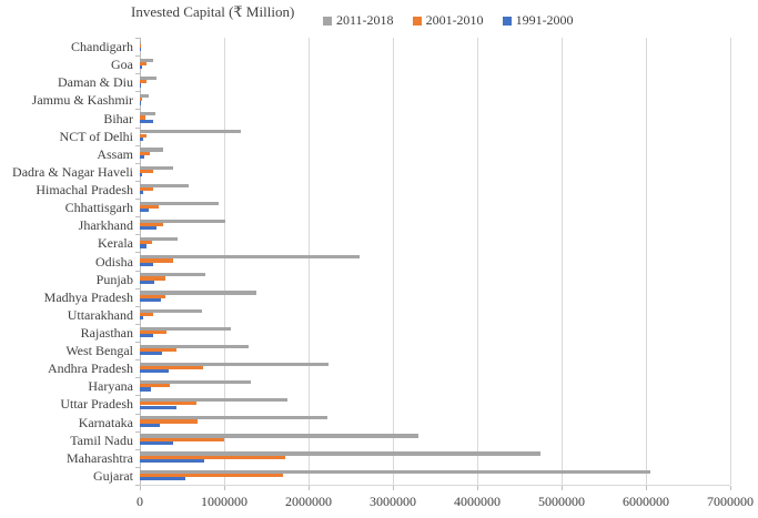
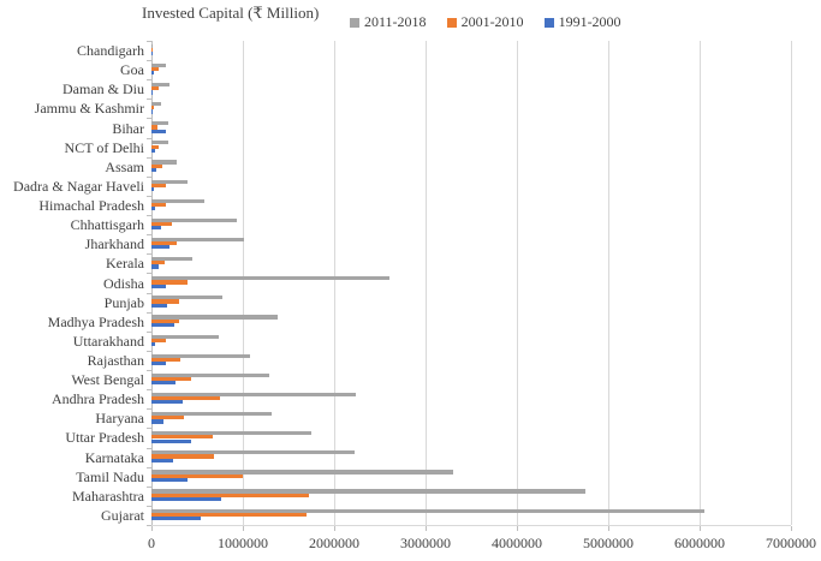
2011-2018/NCT of Delhi: 1200000 -> 200000
